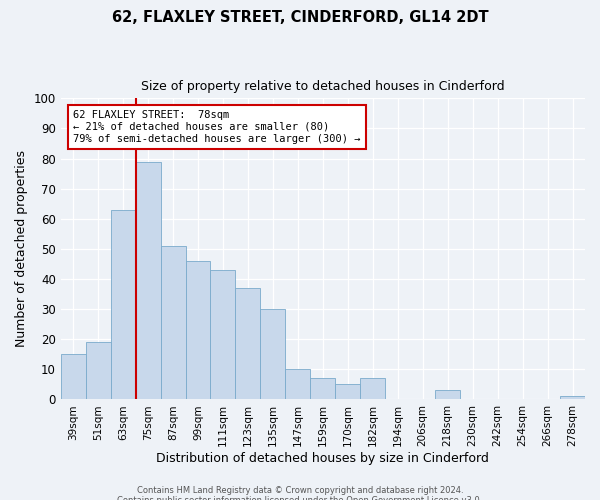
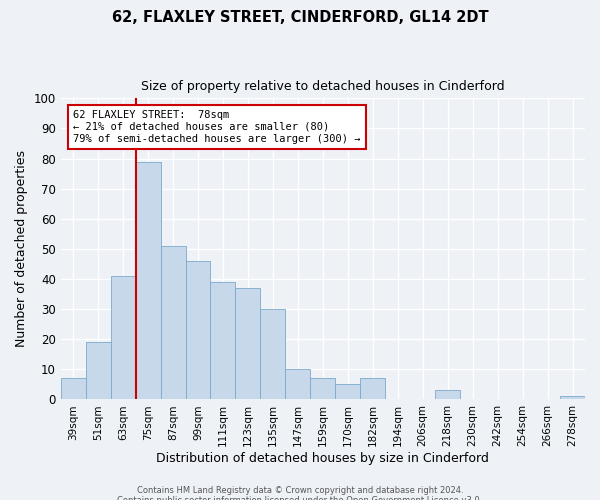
39sqm: 15 -> 7
63sqm: 63 -> 41
111sqm: 43 -> 39
